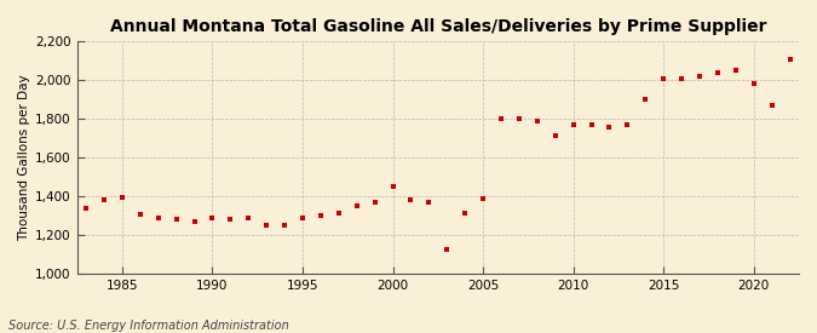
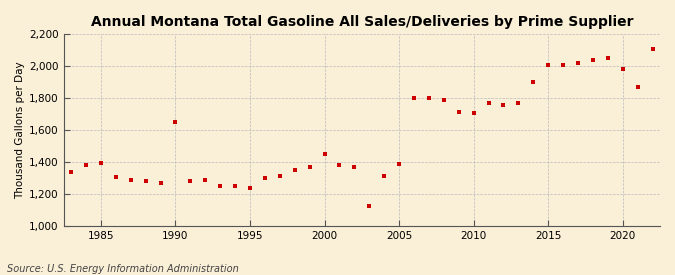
1990: 1,280 -> 1,650
1995: 1,290 -> 1,240
2010: 1,770 -> 1,710
